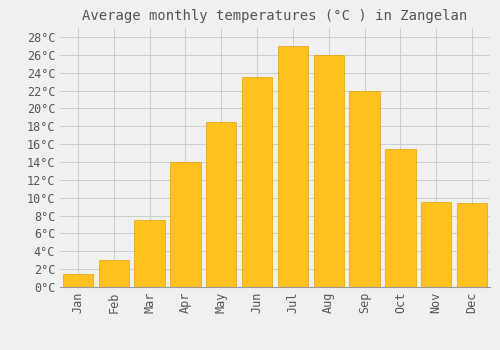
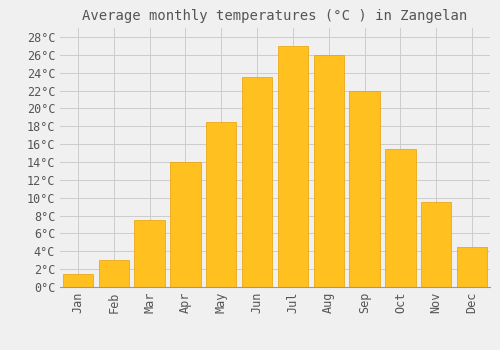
Dec: 9.4°C -> 4.5°C
